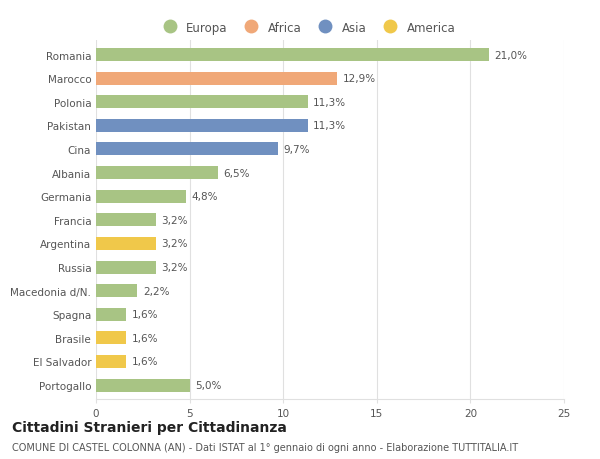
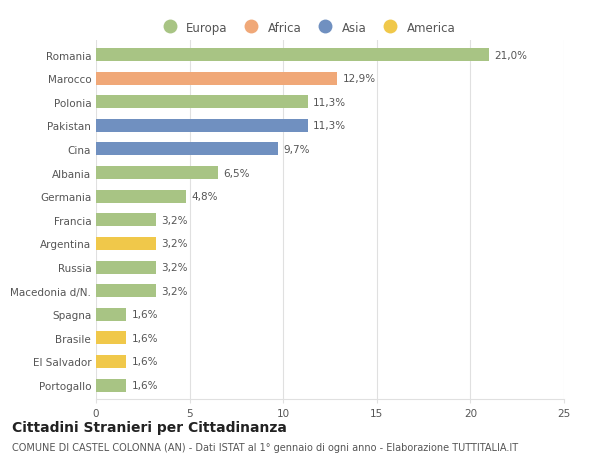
Macedonia d/N.: 2,2% -> 3,2%
Portogallo: 5,0% -> 1,6%
